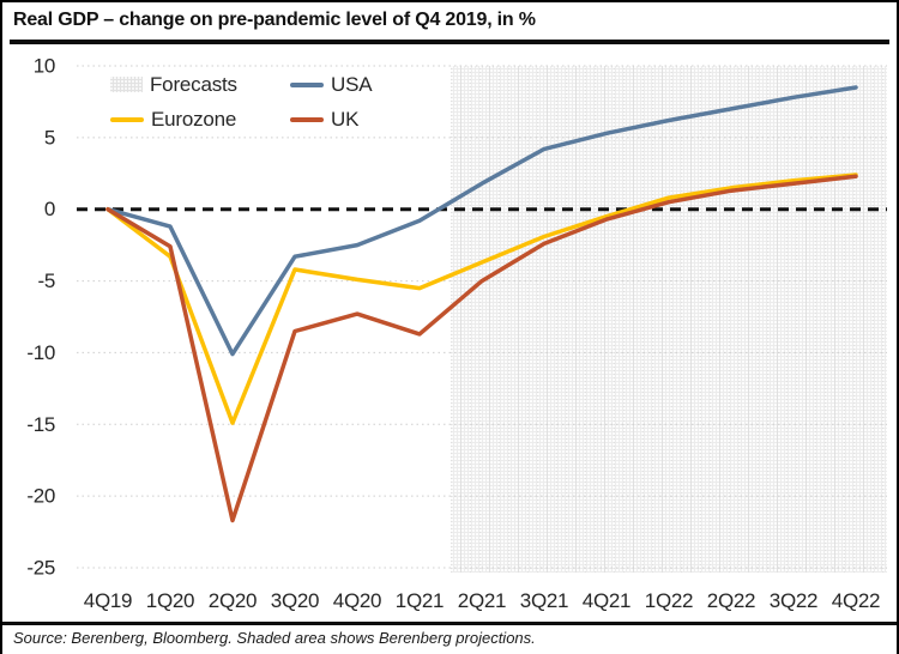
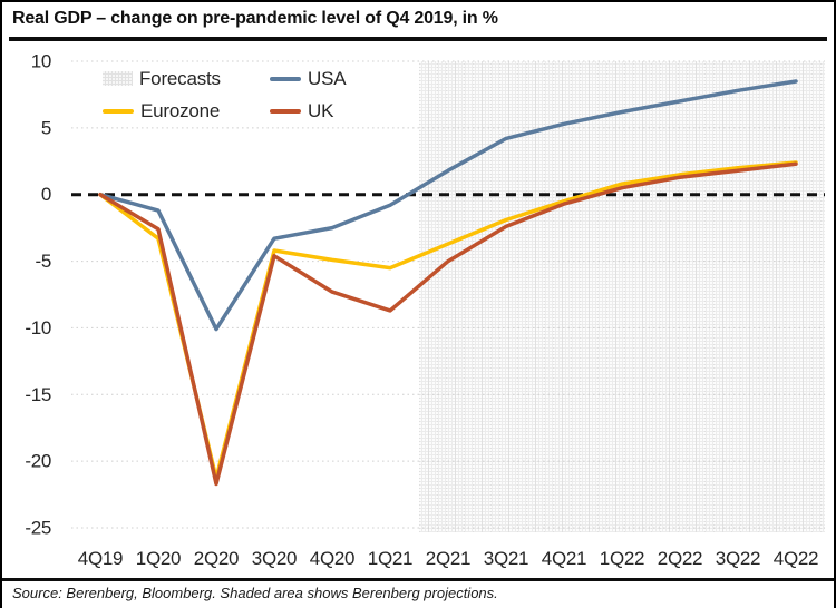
Eurozone/2Q20: -14.9 -> -21.3
UK/3Q20: -8.5 -> -4.6
